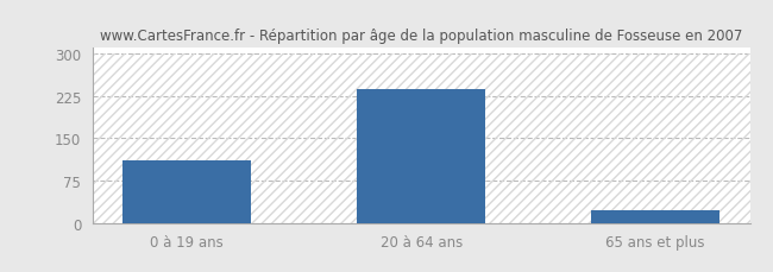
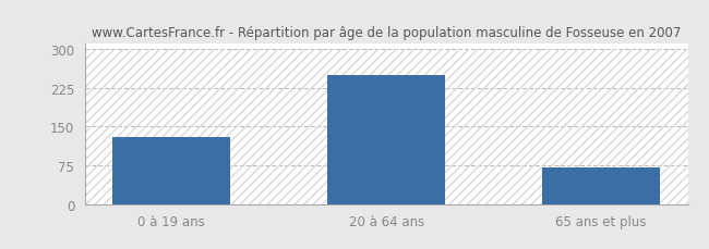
0 à 19 ans: 110 -> 130
20 à 64 ans: 237 -> 250
65 ans et plus: 22 -> 70
